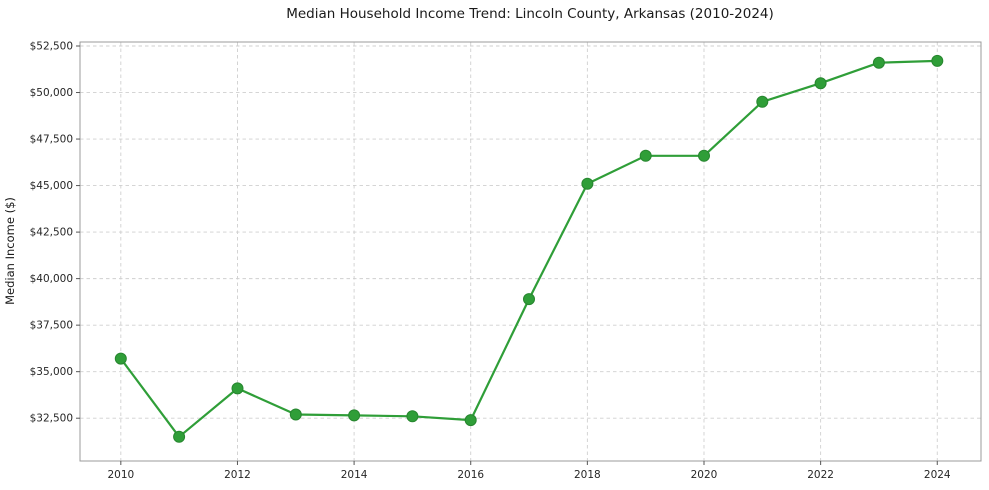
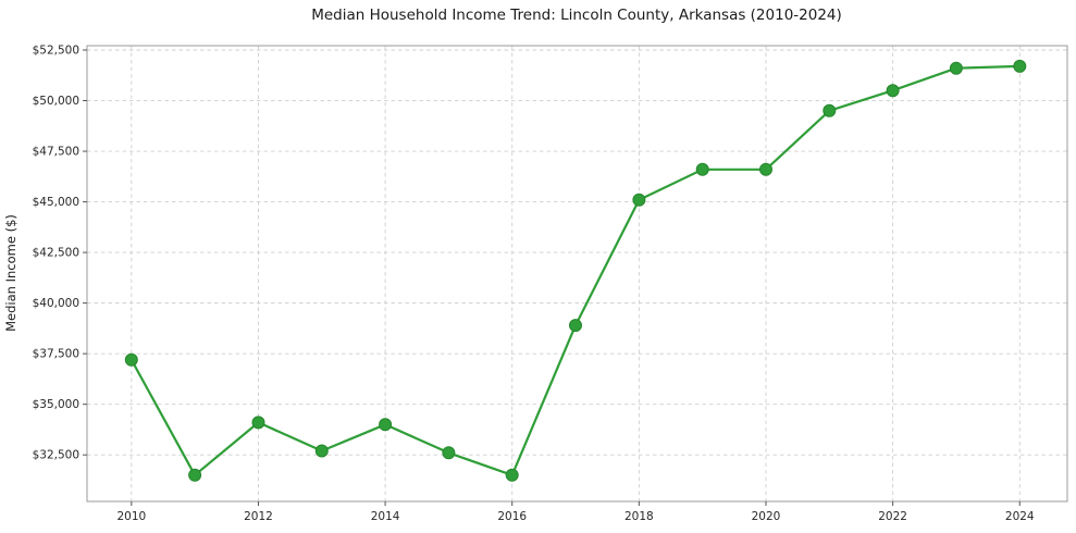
2010: $35700 -> $37200
2014: $32600 -> $34000
2016: $32400 -> $31500
